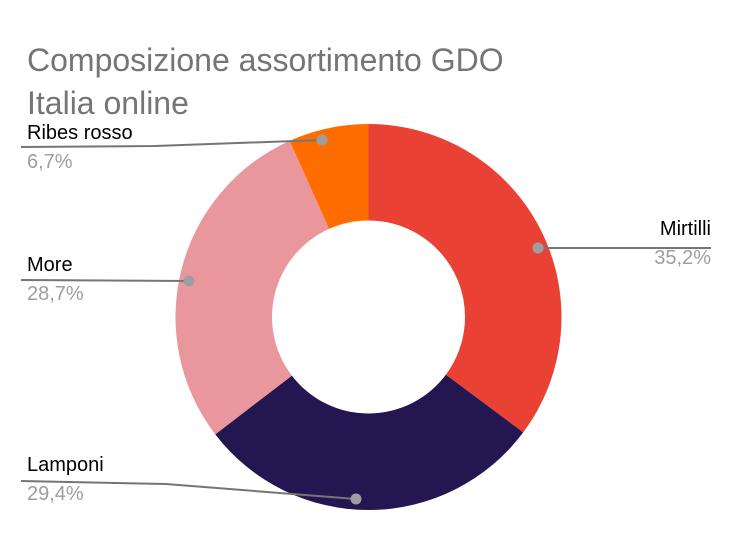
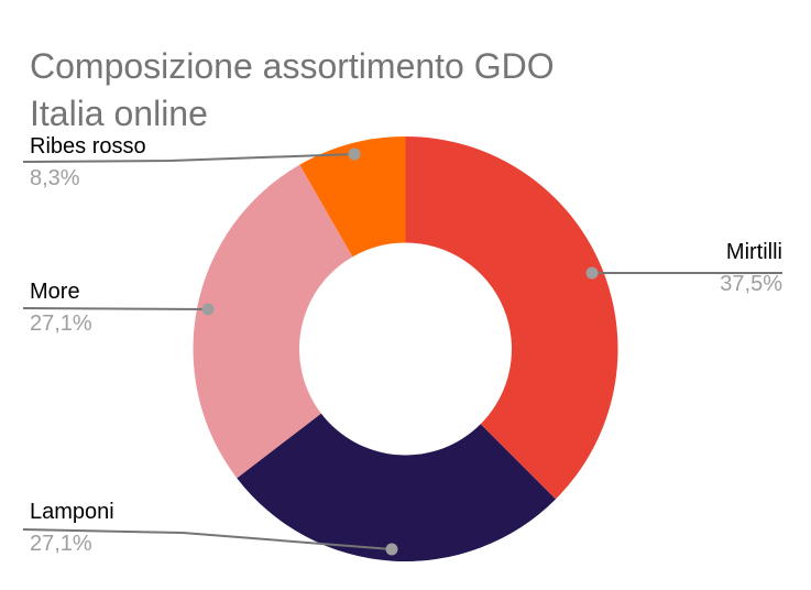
Mirtilli: 35,2% -> 37,5%
Lamponi: 29,4% -> 27,1%
More: 28,7% -> 27,1%
Ribes rosso: 6,7% -> 8,3%
